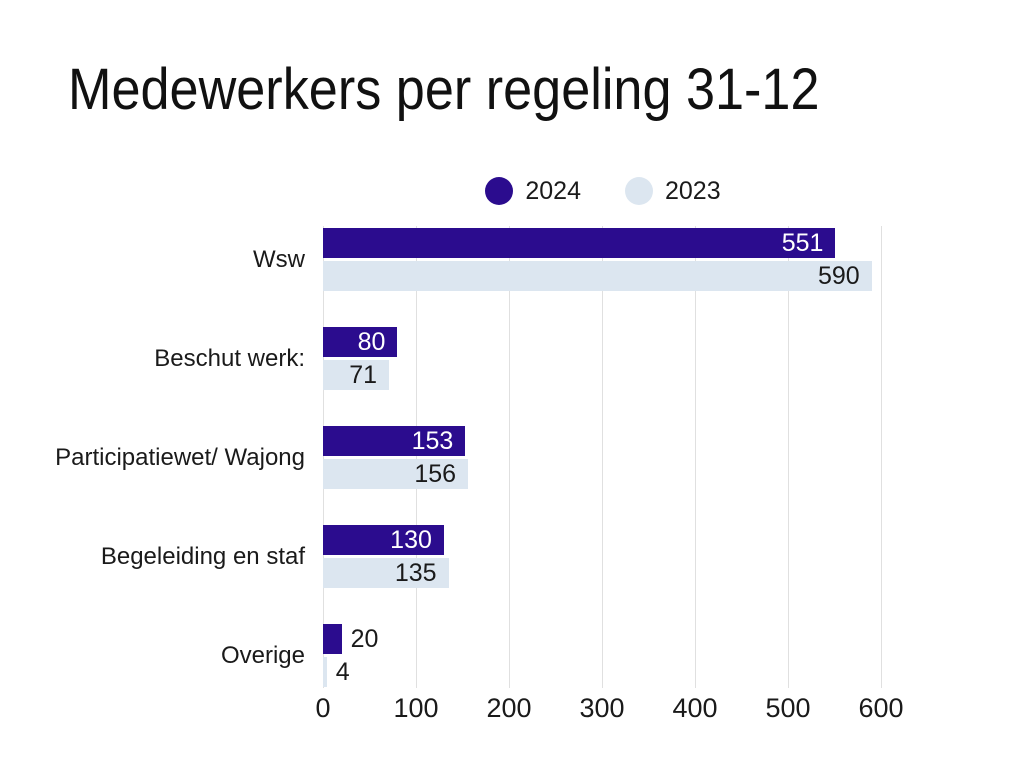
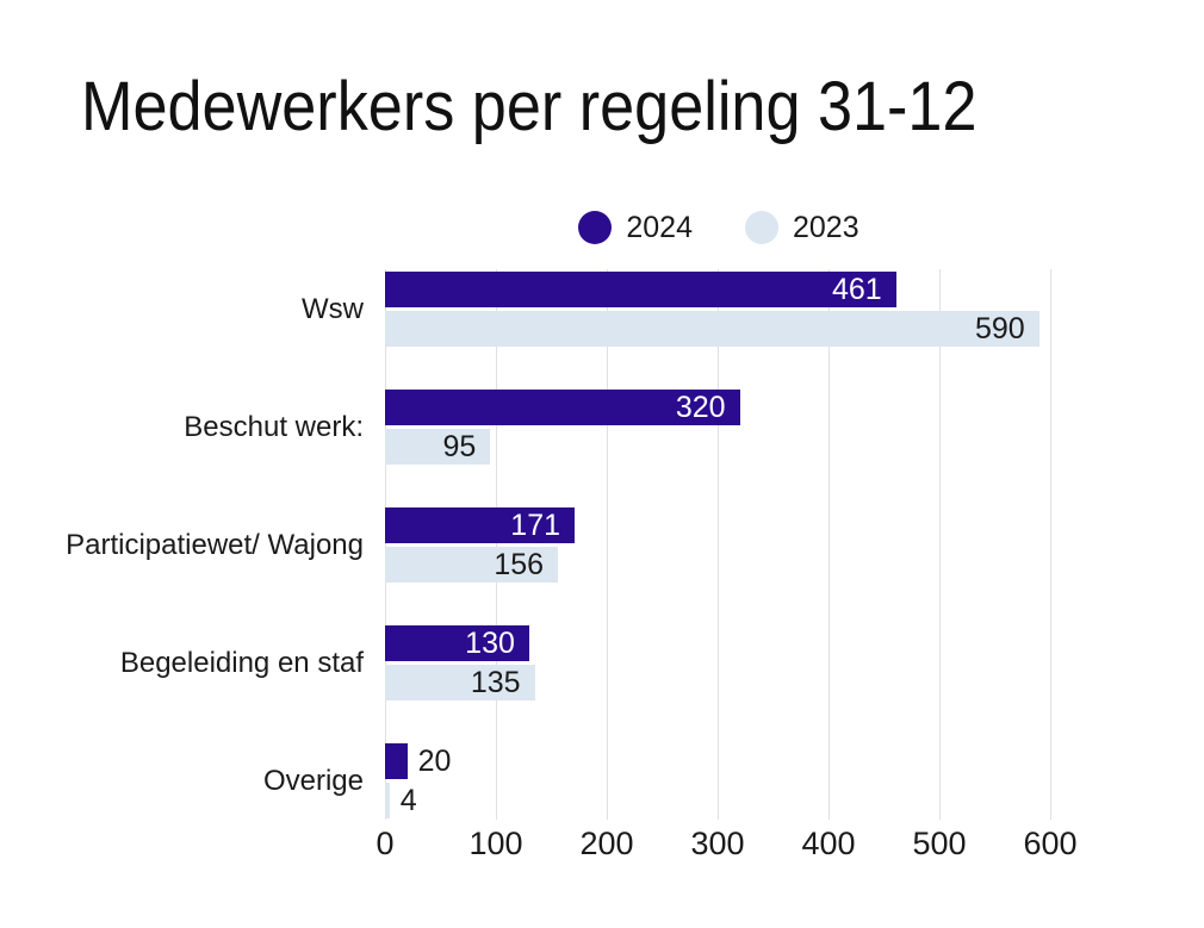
2024/Wsw: 551 -> 461
2024/Beschut werk:: 80 -> 320
2023/Beschut werk:: 71 -> 95
2024/Participatiewet/ Wajong: 153 -> 171
